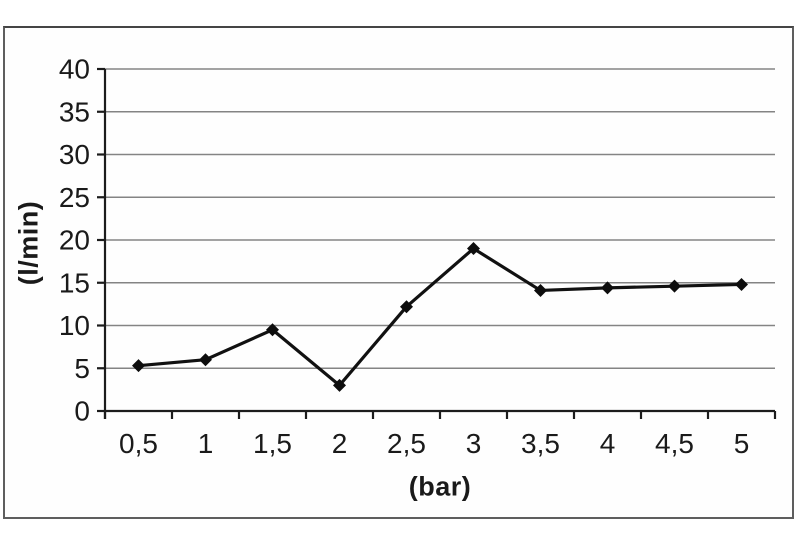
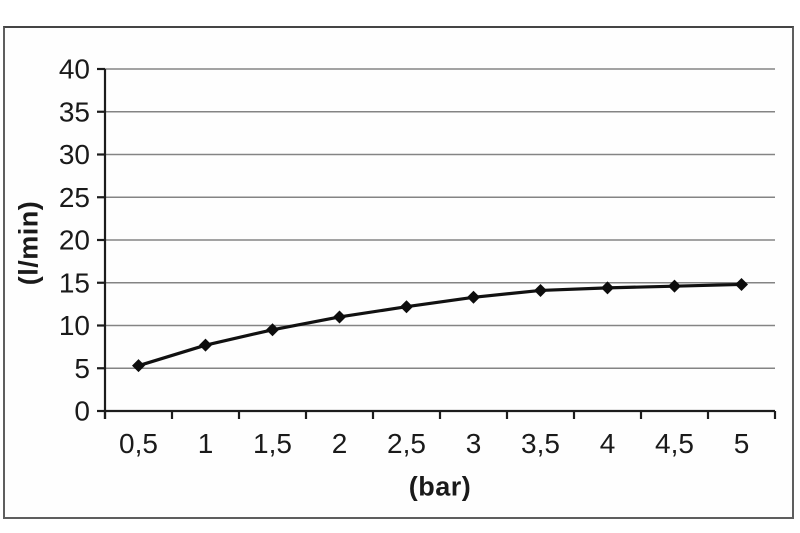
1: 6 -> 8
2: 3 -> 11
3: 19 -> 13
